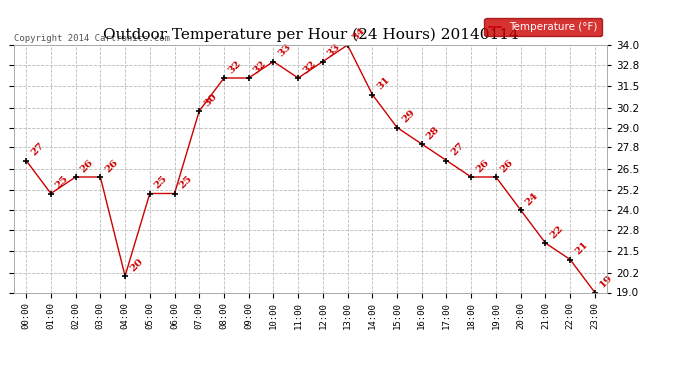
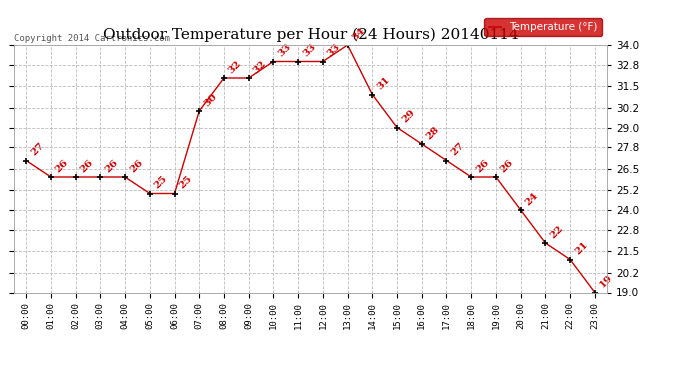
01:00: 25 -> 26
04:00: 20 -> 26
11:00: 32 -> 33
